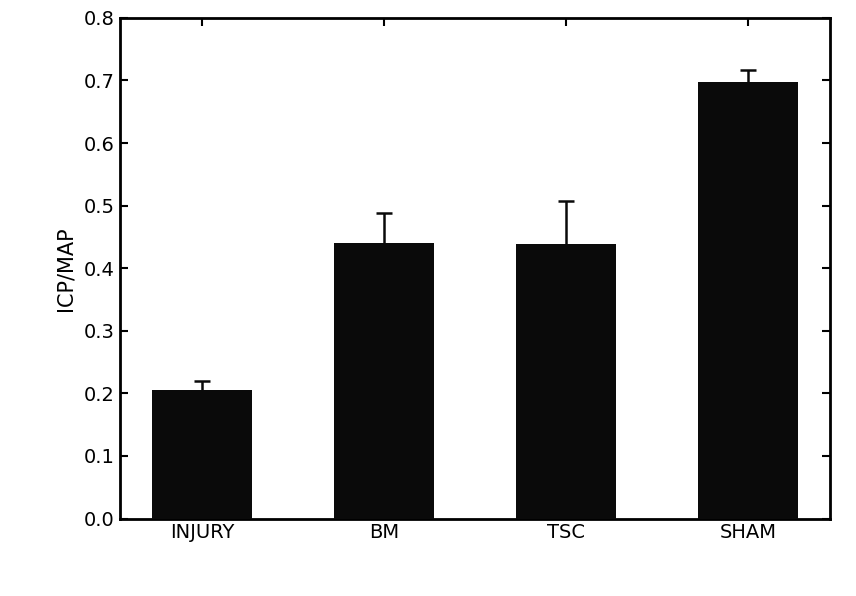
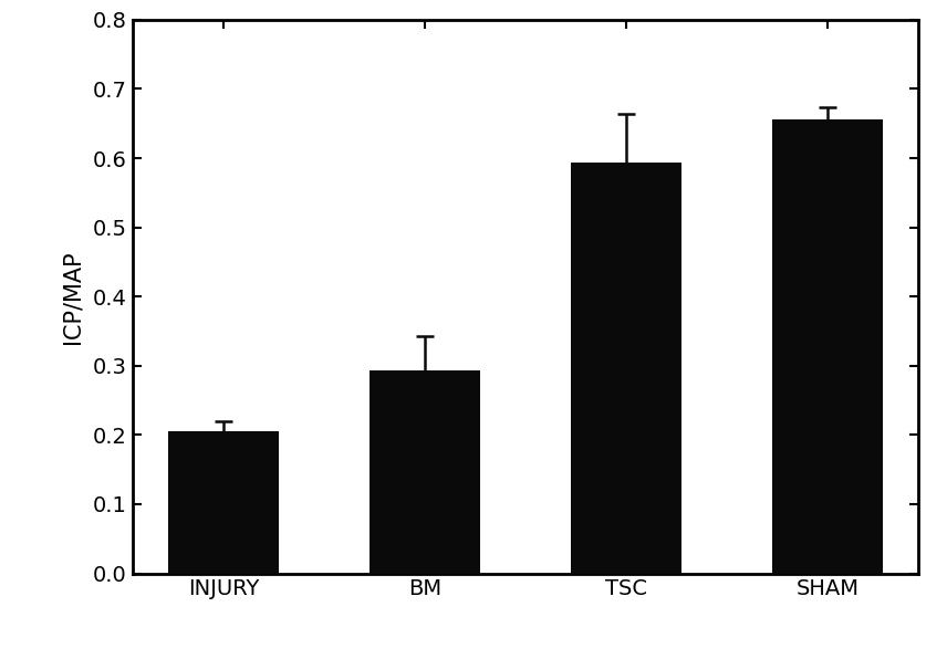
BM: 0.440 -> 0.294
TSC: 0.438 -> 0.594
SHAM: 0.698 -> 0.656
